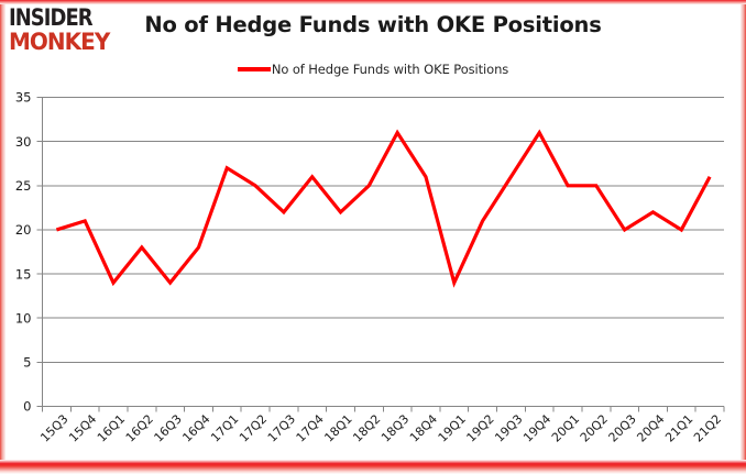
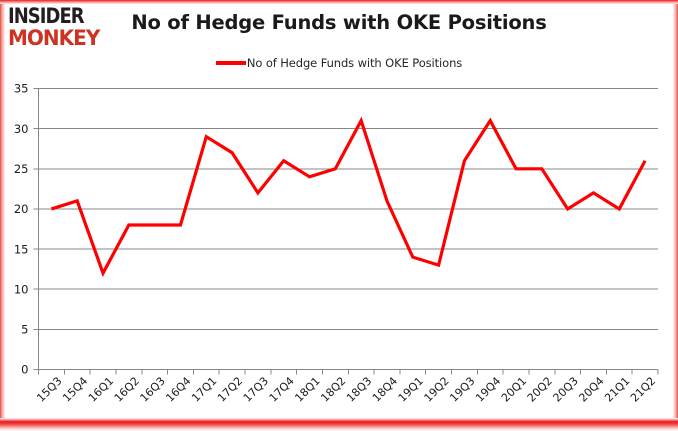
16Q1: 14 -> 12
16Q3: 14 -> 18
17Q1: 27 -> 29
17Q2: 25 -> 27
18Q1: 22 -> 24
18Q4: 26 -> 21
19Q2: 21 -> 13
